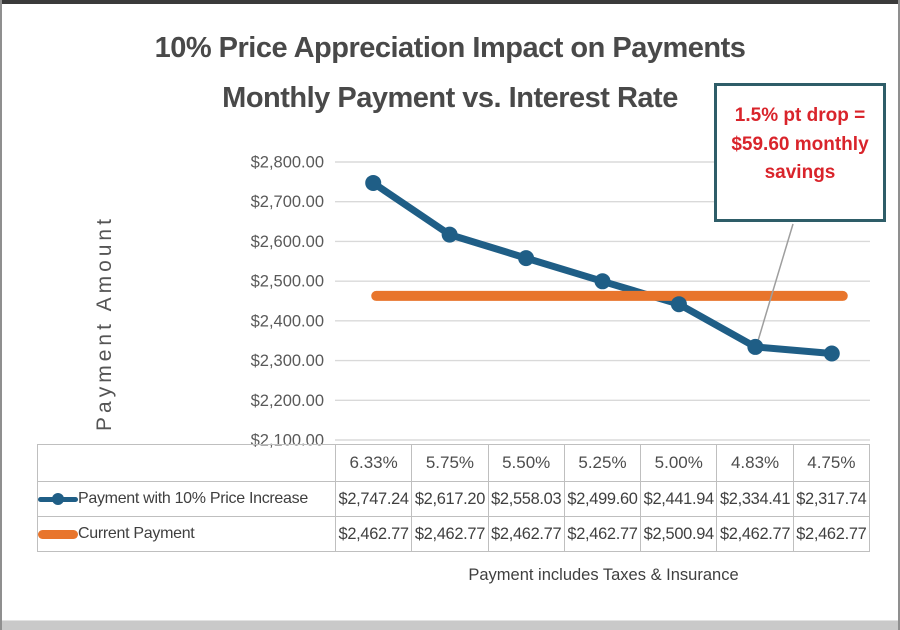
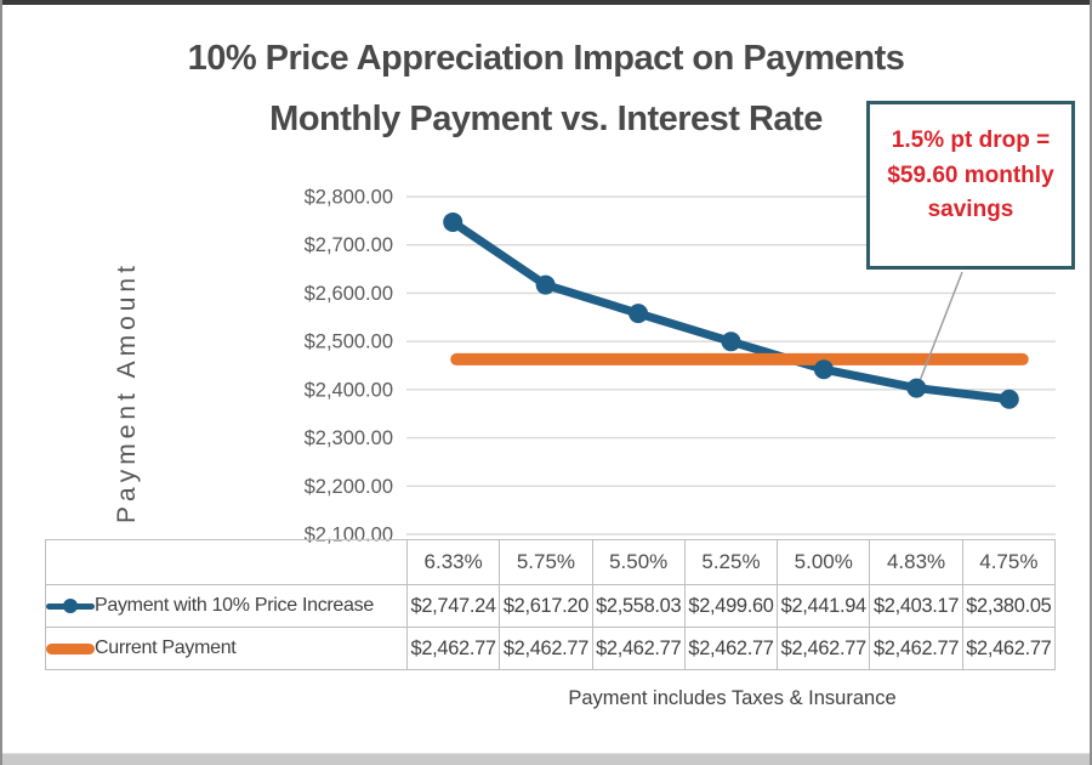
Current Payment/5.00%: $2,500.94 -> $2,462.77
Payment with 10% Price Increase/4.83%: $2,334.41 -> $2,403.17
Payment with 10% Price Increase/4.75%: $2,317.74 -> $2,380.05
